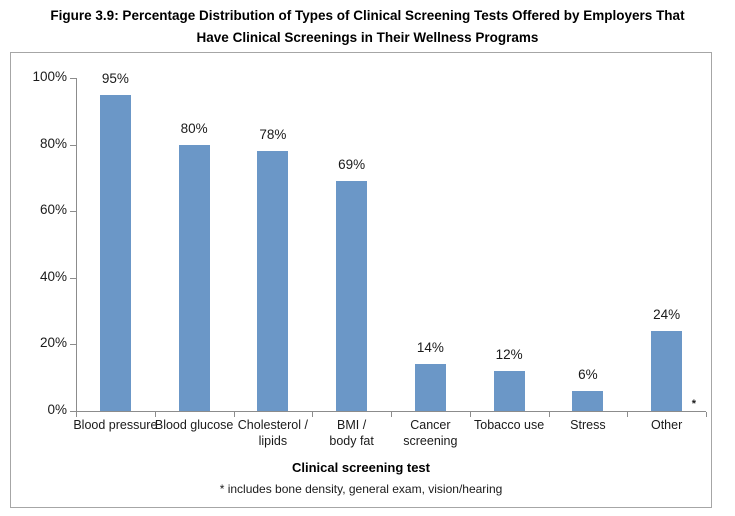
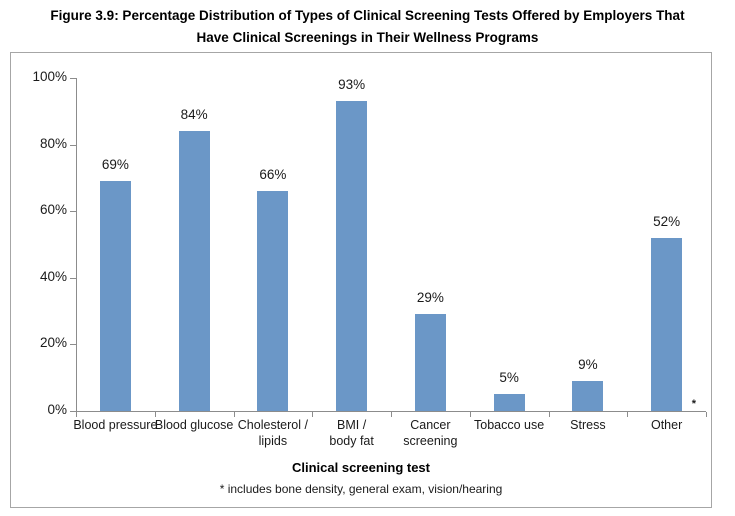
Blood pressure: 95% -> 69%
Blood glucose: 80% -> 84%
Cholesterol / lipids: 78% -> 66%
BMI / body fat: 69% -> 93%
Cancer screening: 14% -> 29%
Tobacco use: 12% -> 5%
Stress: 6% -> 9%
Other: 24% -> 52%
